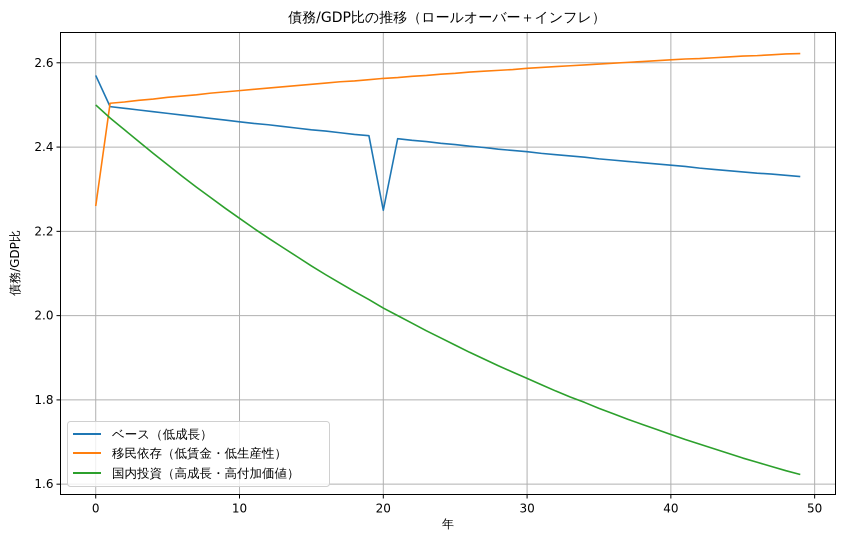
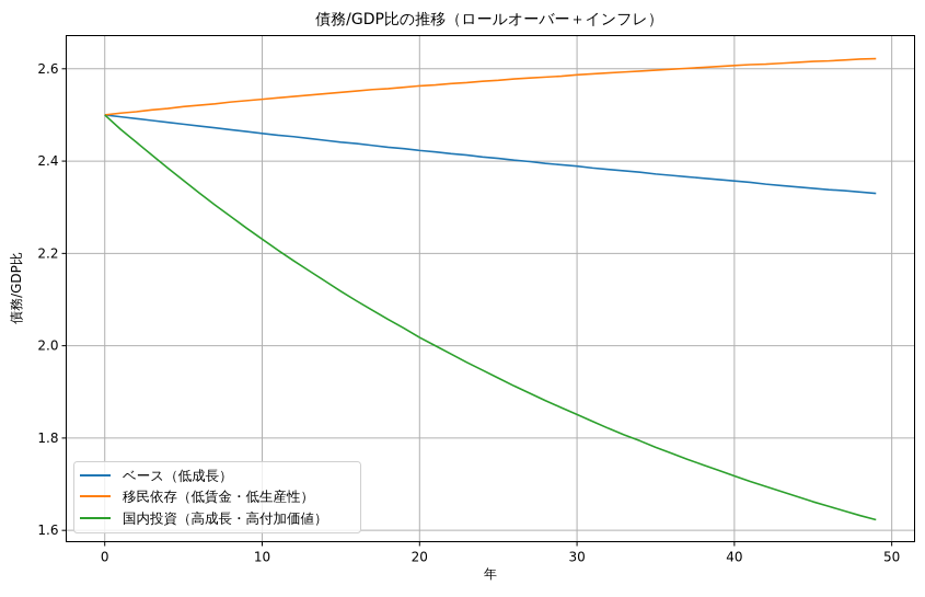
ベース（低成長）/0: 2.57 -> 2.50
移民依存（低賃金・低生産性）/0: 2.26 -> 2.50
ベース（低成長）/20: 2.25 -> 2.42
